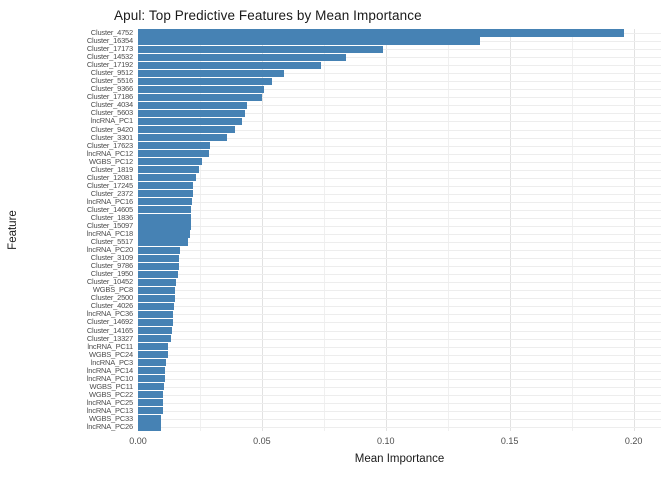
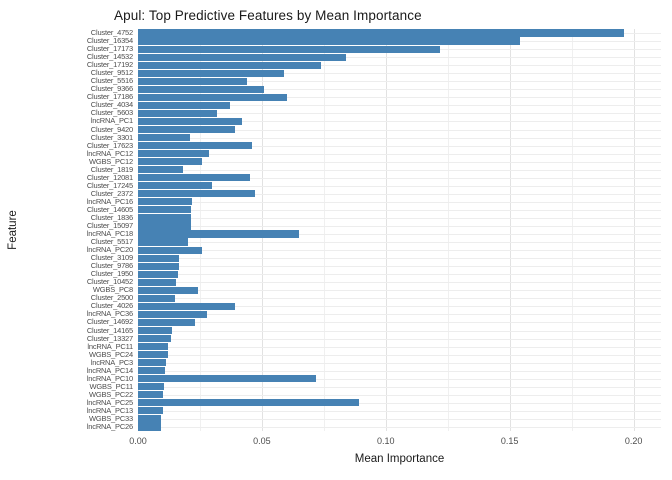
Cluster_16354: 0.138 -> 0.154
Cluster_17173: 0.099 -> 0.122
Cluster_5516: 0.054 -> 0.044
Cluster_17186: 0.050 -> 0.060
Cluster_4034: 0.044 -> 0.037
Cluster_5603: 0.043 -> 0.032
Cluster_3301: 0.036 -> 0.021
Cluster_17623: 0.029 -> 0.046
Cluster_1819: 0.025 -> 0.018
Cluster_12081: 0.023 -> 0.045
Cluster_17245: 0.022 -> 0.030
Cluster_2372: 0.022 -> 0.047
lncRNA_PC18: 0.021 -> 0.065
lncRNA_PC20: 0.017 -> 0.026
WGBS_PC8: 0.015 -> 0.024
Cluster_4026: 0.014 -> 0.039
lncRNA_PC36: 0.014 -> 0.028
Cluster_14692: 0.014 -> 0.023
lncRNA_PC10: 0.011 -> 0.072
lncRNA_PC25: 0.010 -> 0.089
